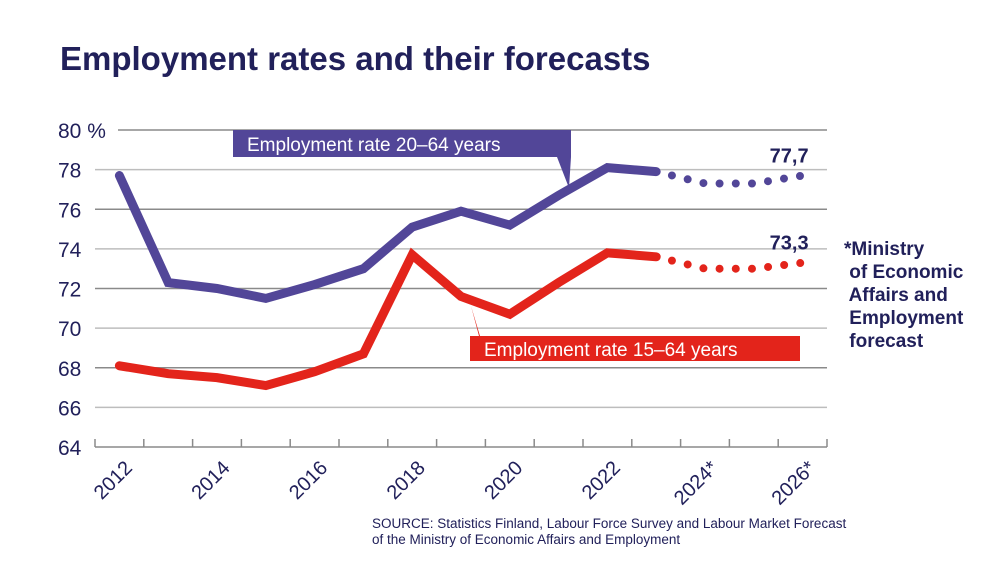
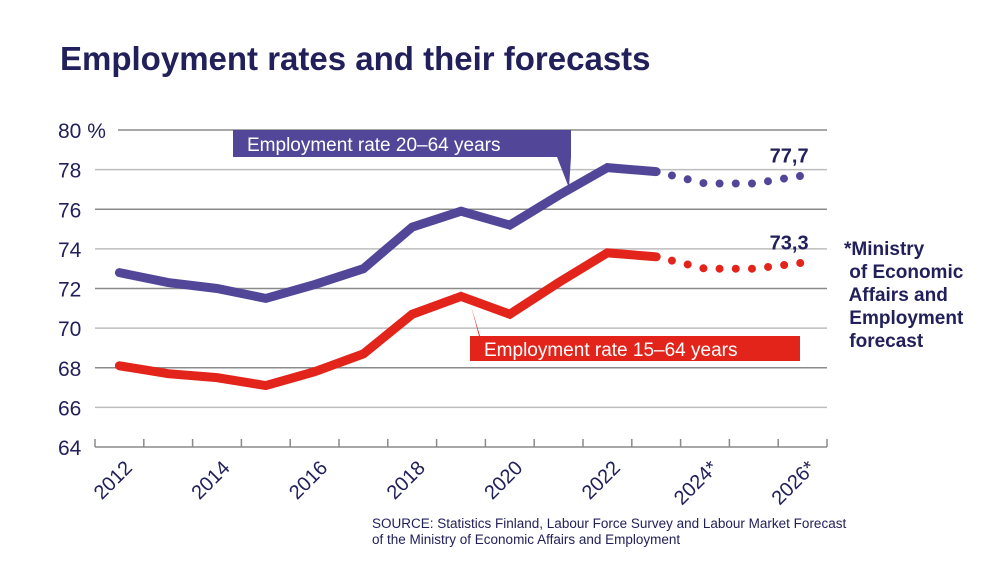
Employment rate 20–64 years/2012: 77.7% -> 72.8%
Employment rate 15–64 years/2018: 73.7% -> 70.7%
